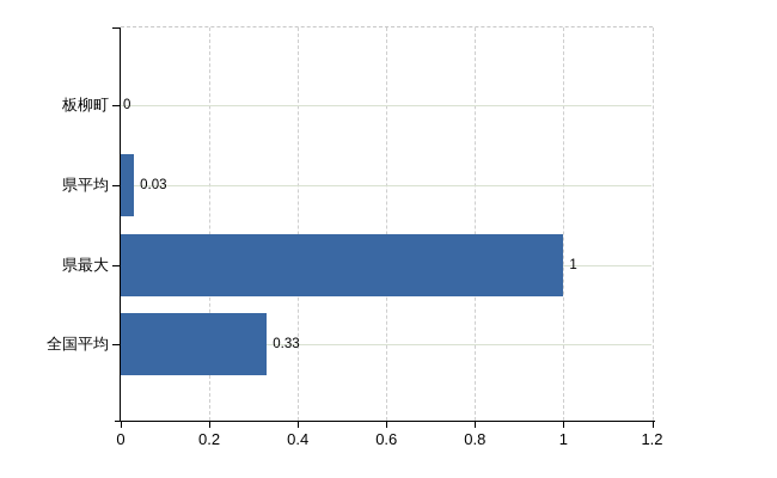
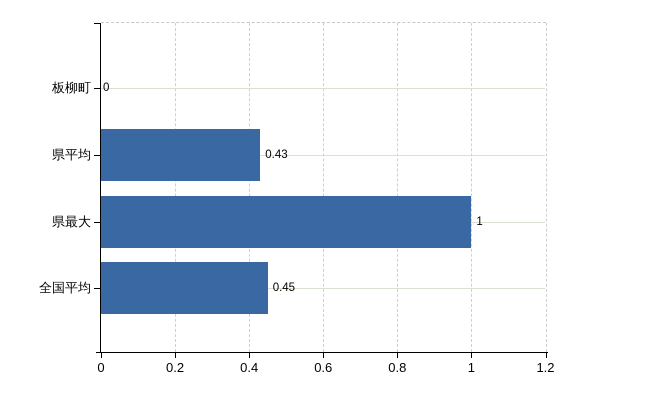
県平均: 0.03 -> 0.43
全国平均: 0.33 -> 0.45
